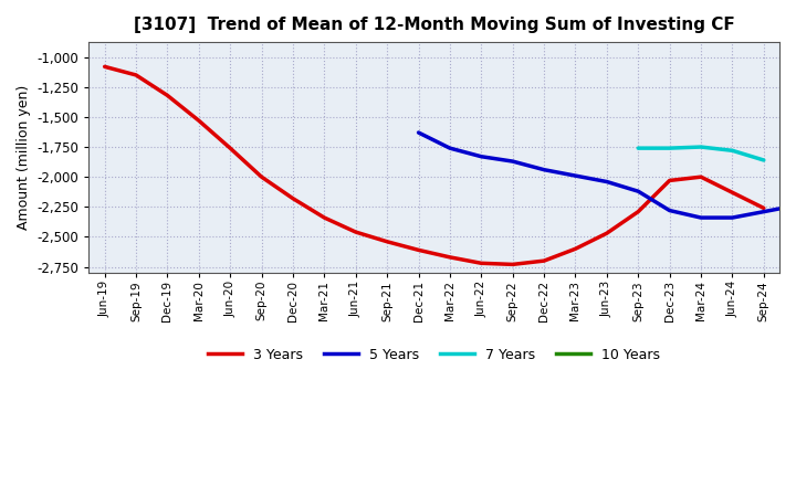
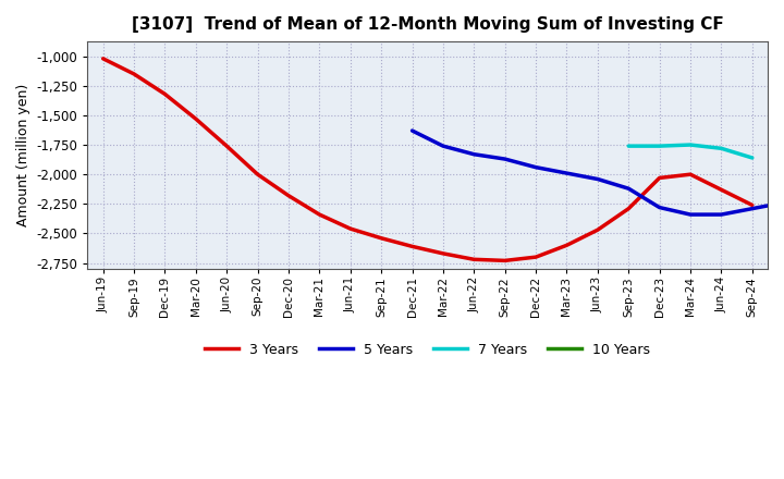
3 Years/Jun-19: -1,080 -> -1,020
